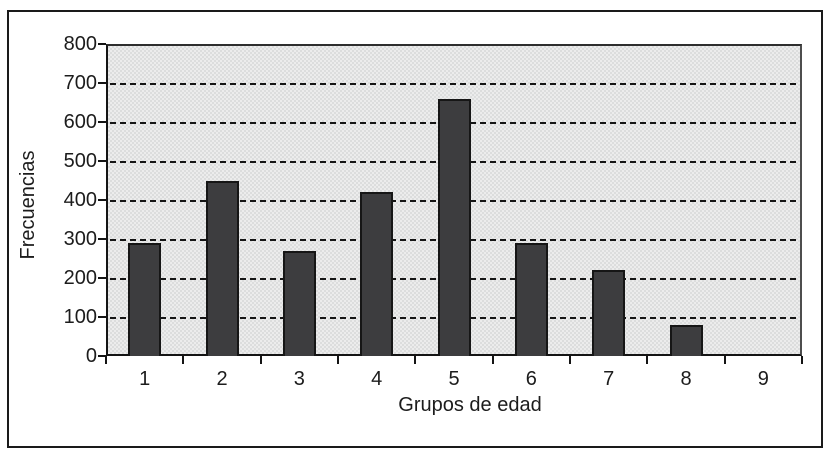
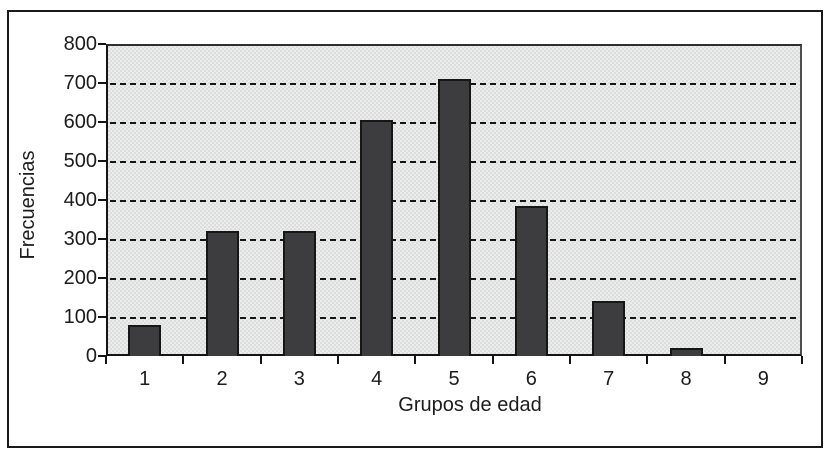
1: 290 -> 80
2: 450 -> 320
3: 270 -> 320
4: 420 -> 600
5: 660 -> 710
6: 290 -> 380
7: 220 -> 140
8: 80 -> 20
